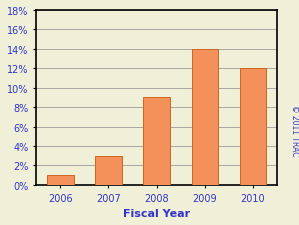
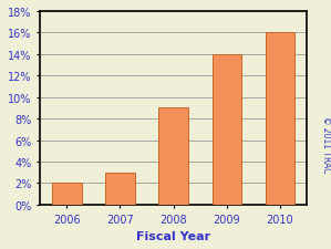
2006: 1% -> 2%
2010: 12% -> 16%
